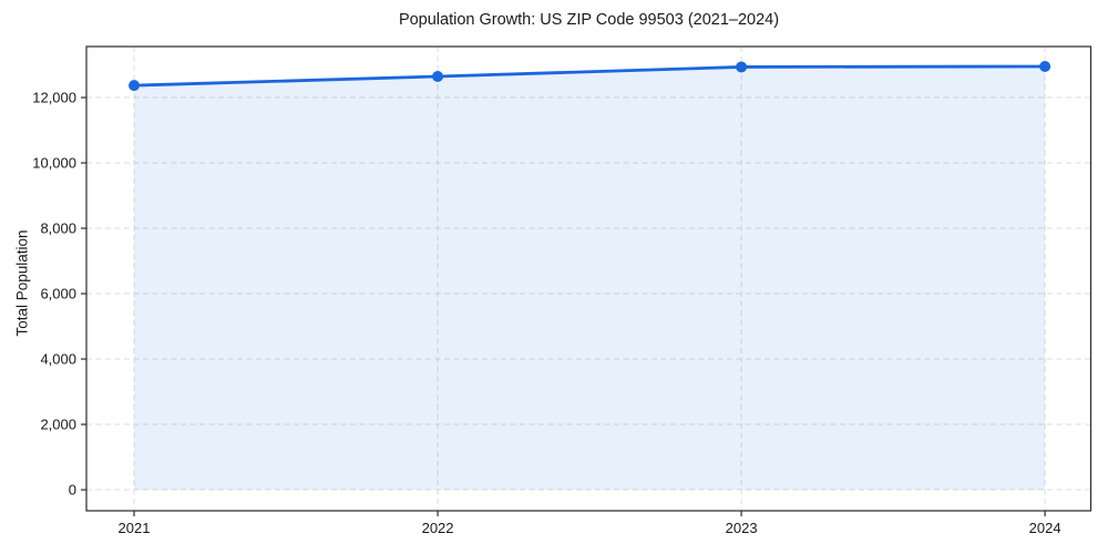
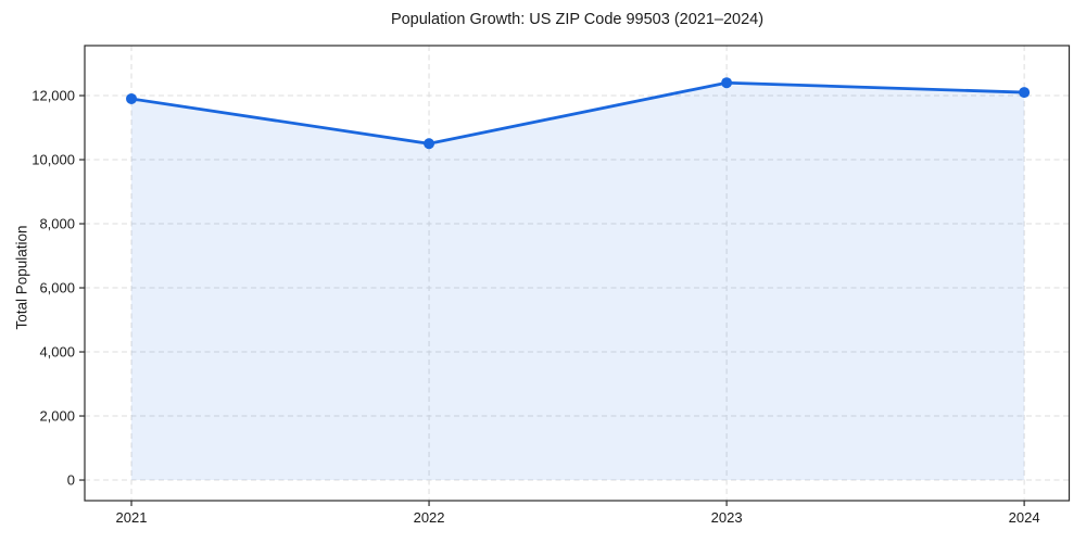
2021: 12400 -> 11900
2022: 12600 -> 10500
2023: 12900 -> 12400
2024: 13000 -> 12100
